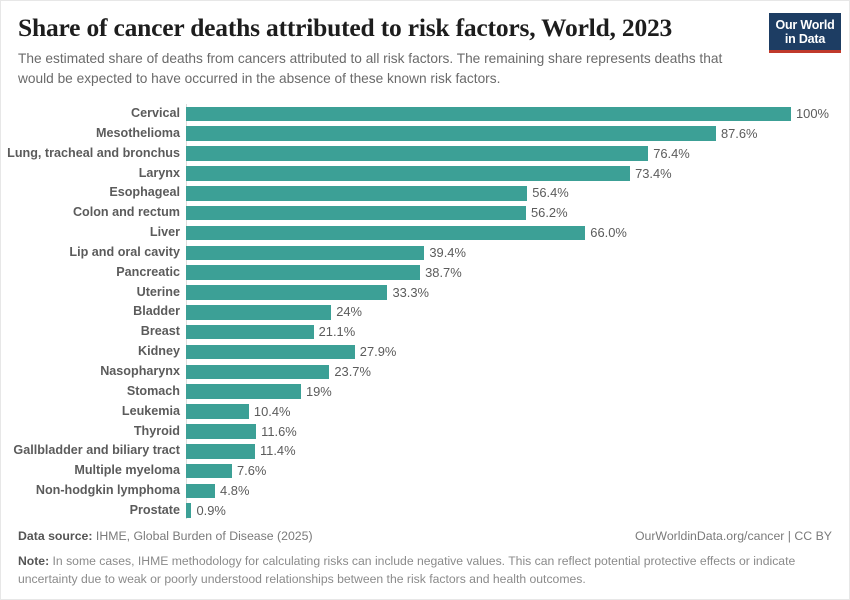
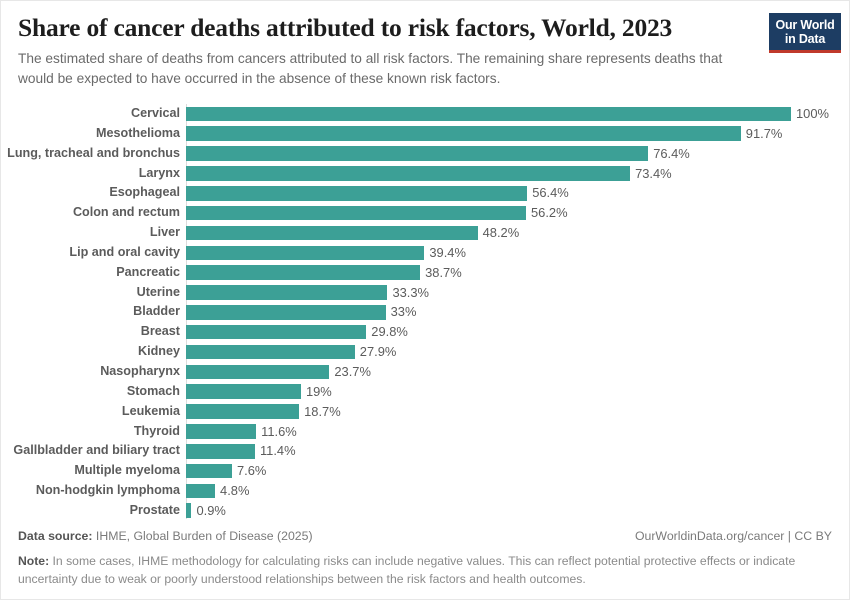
Mesothelioma: 87.6% -> 91.7%
Liver: 66.0% -> 48.2%
Bladder: 24% -> 33%
Breast: 21.1% -> 29.8%
Leukemia: 10.4% -> 18.7%
